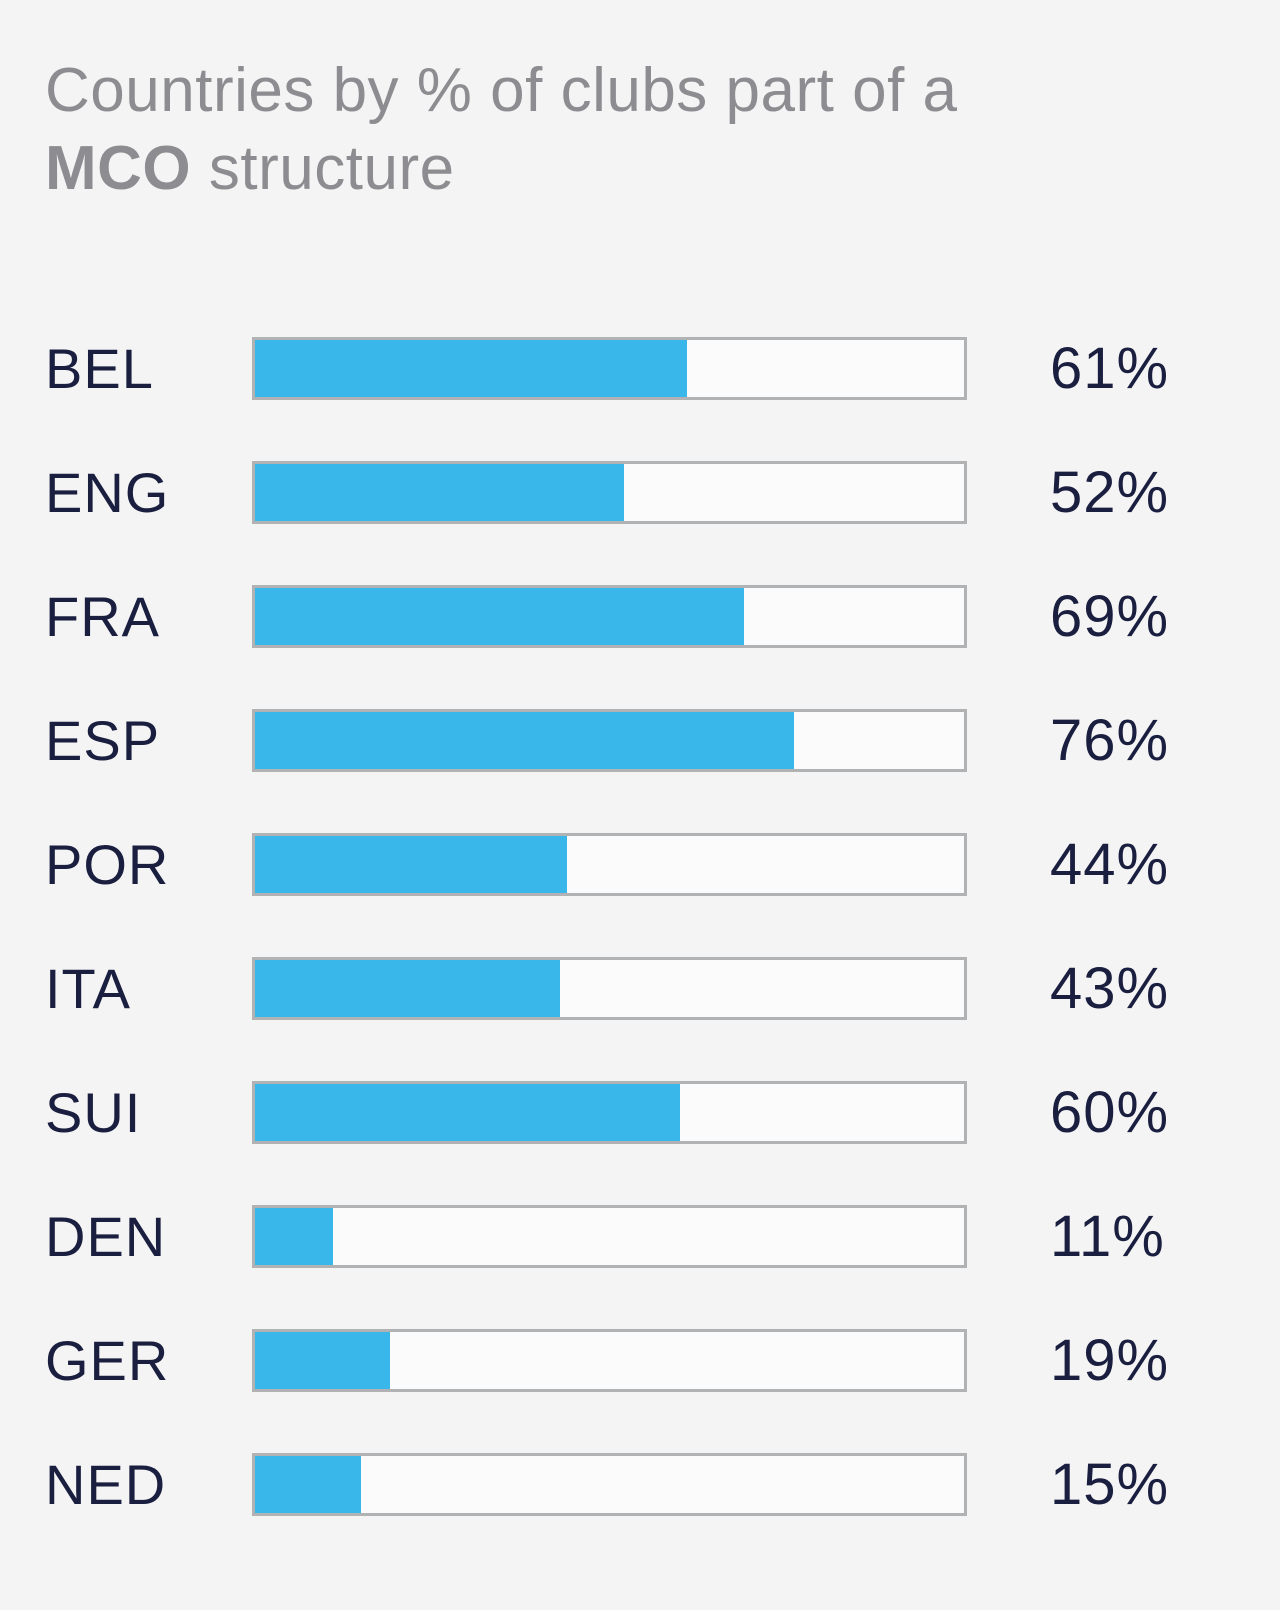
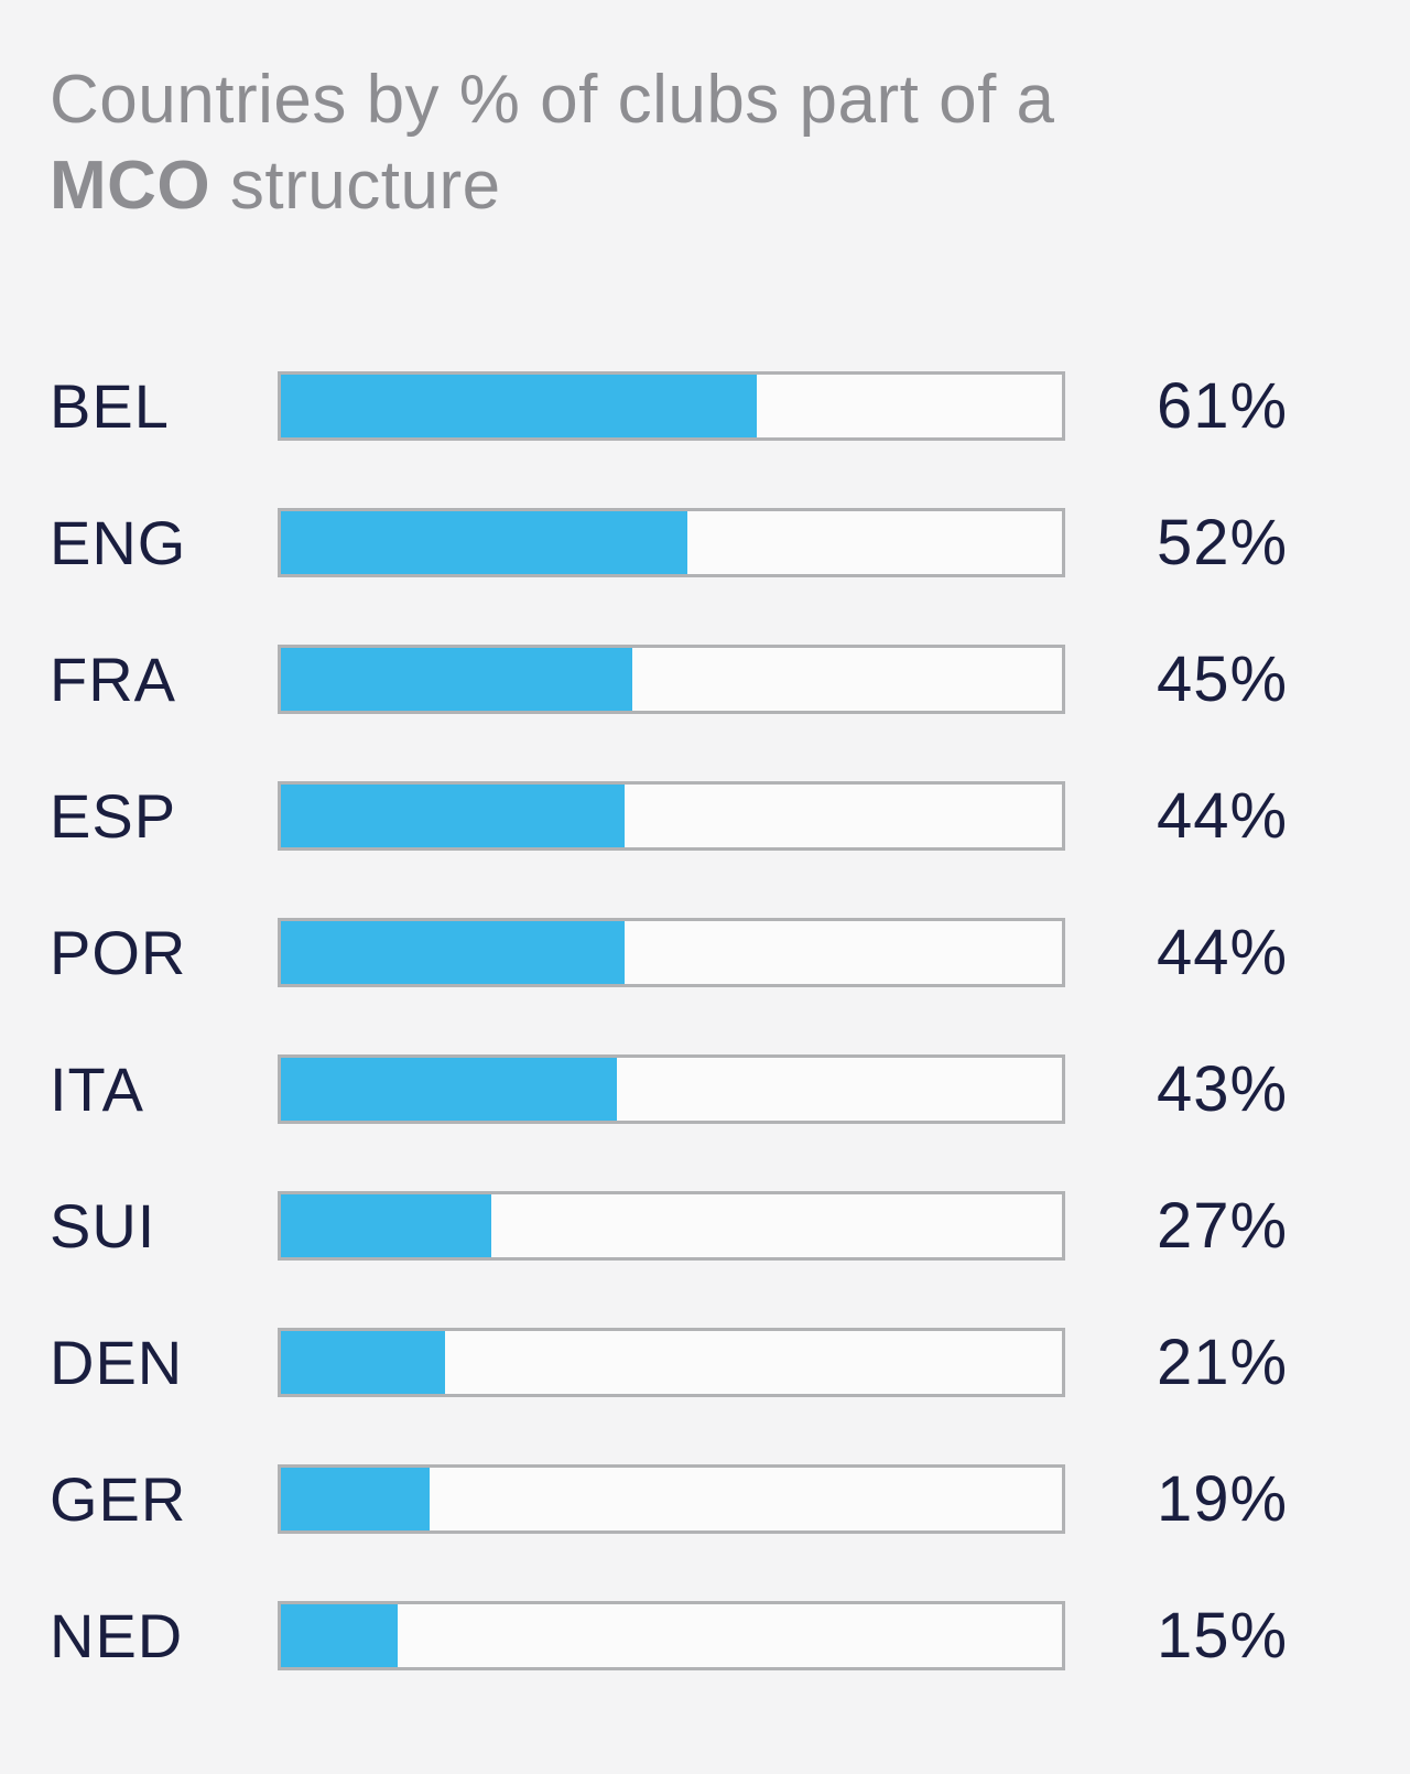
FRA: 69% -> 45%
ESP: 76% -> 44%
SUI: 60% -> 27%
DEN: 11% -> 21%
